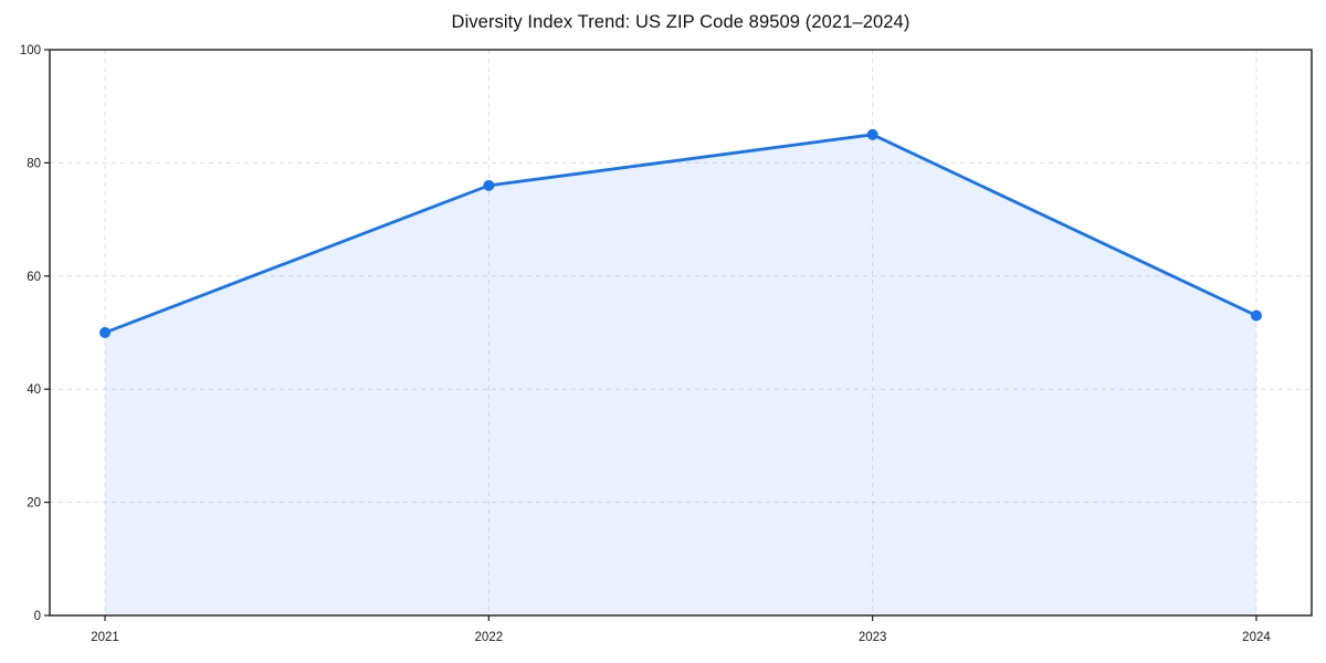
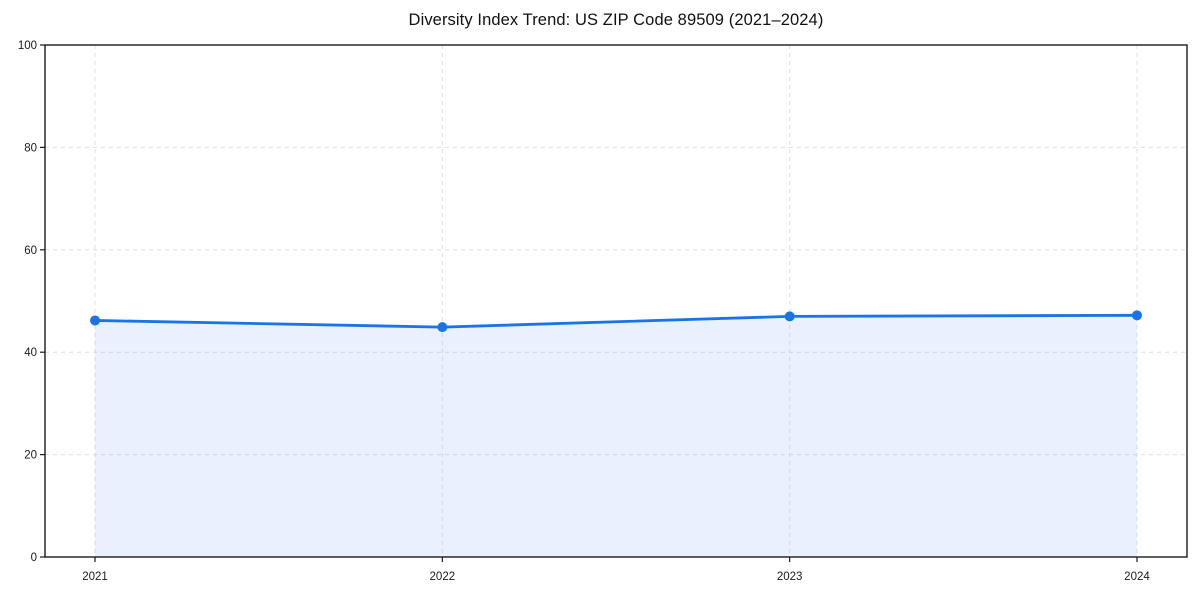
2021: 50 -> 46
2022: 76 -> 45
2023: 85 -> 47
2024: 53 -> 47
